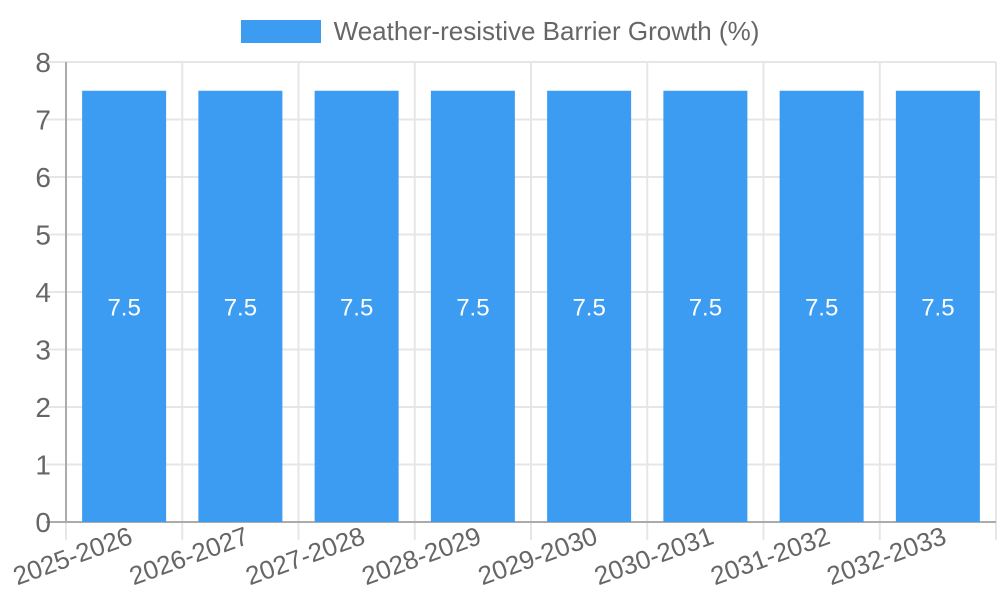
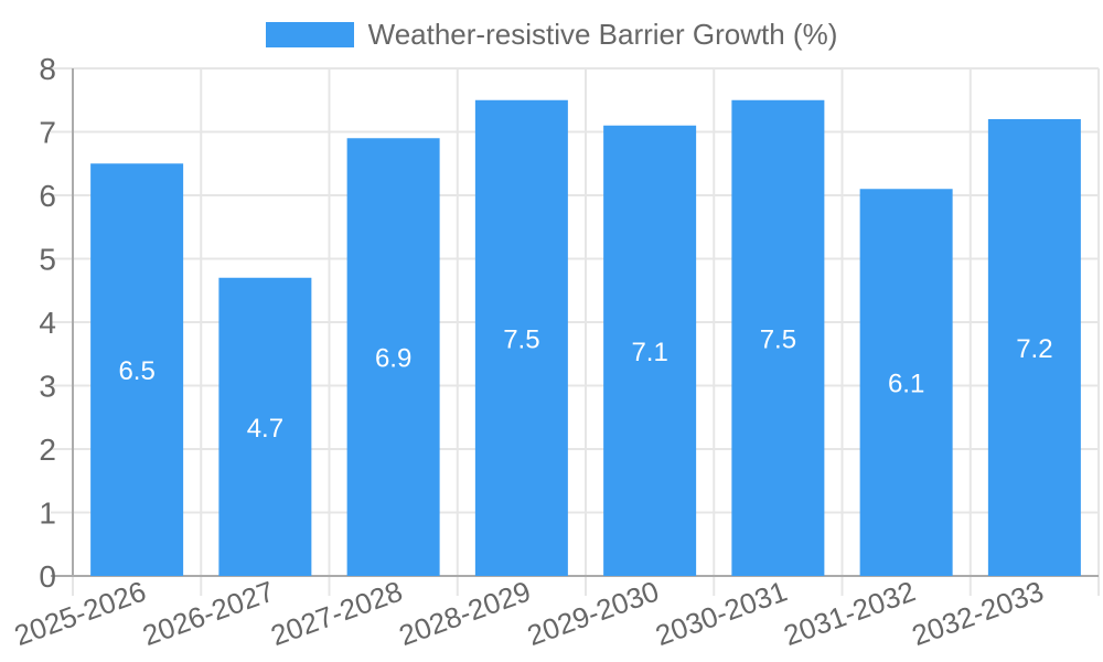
2025-2026: 7.5 -> 6.5
2026-2027: 7.5 -> 4.7
2027-2028: 7.5 -> 6.9
2029-2030: 7.5 -> 7.1
2031-2032: 7.5 -> 6.1
2032-2033: 7.5 -> 7.2
